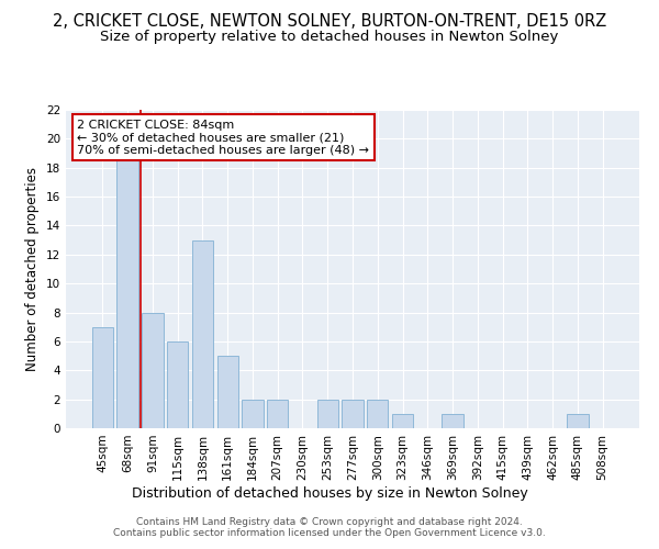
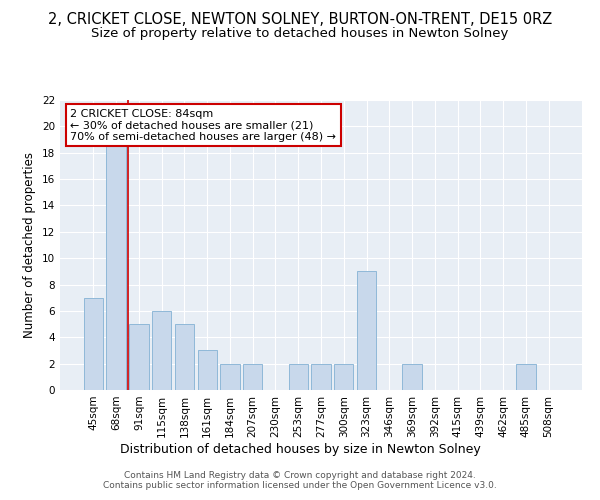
91sqm: 8 -> 5
138sqm: 13 -> 5
161sqm: 5 -> 3
323sqm: 1 -> 9
369sqm: 1 -> 2
485sqm: 1 -> 2
